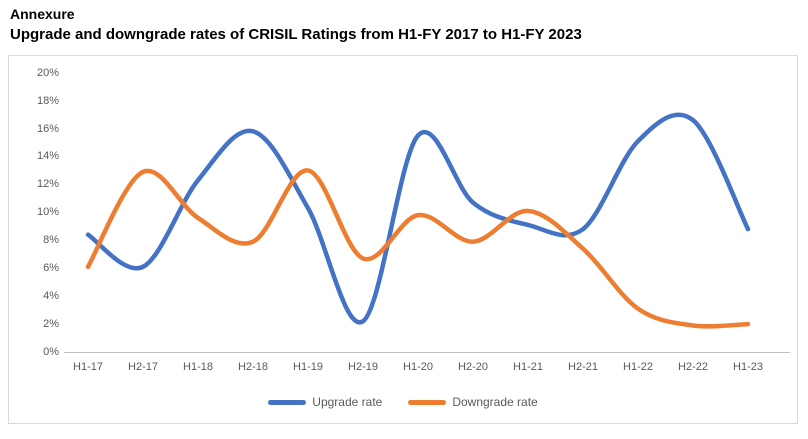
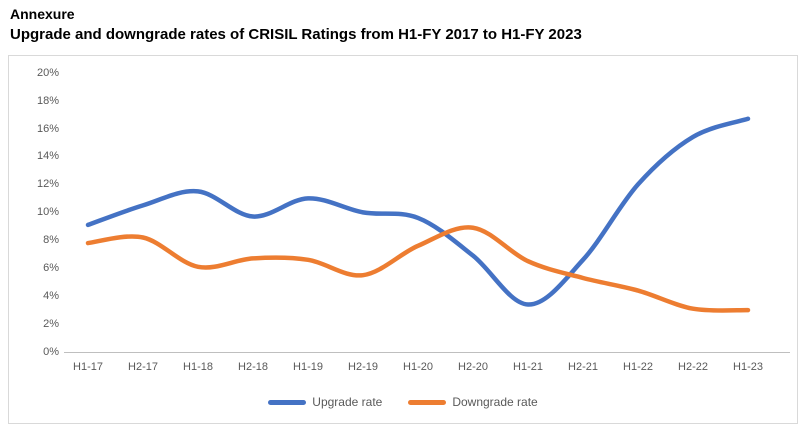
Upgrade rate/H1-17: 8.4% -> 9.1%
Downgrade rate/H1-17: 6.1% -> 7.8%
Upgrade rate/H2-17: 6.1% -> 10.5%
Downgrade rate/H2-17: 12.9% -> 8.2%
Upgrade rate/H1-18: 12.3% -> 11.5%
Downgrade rate/H1-18: 9.6% -> 6.1%
Upgrade rate/H2-18: 15.8% -> 9.7%
Downgrade rate/H2-18: 7.9% -> 6.7%
Upgrade rate/H1-19: 10.3% -> 11.0%
Downgrade rate/H1-19: 13.0% -> 6.6%
Upgrade rate/H2-19: 2.2% -> 10.0%
Downgrade rate/H2-19: 6.7% -> 5.5%
Upgrade rate/H1-20: 15.5% -> 9.6%
Downgrade rate/H1-20: 9.8% -> 7.6%
Upgrade rate/H2-20: 10.7% -> 6.9%
Downgrade rate/H2-20: 7.9% -> 8.9%
Upgrade rate/H1-21: 9.1% -> 3.4%
Downgrade rate/H1-21: 10.1% -> 6.5%
Upgrade rate/H2-21: 8.8% -> 6.6%
Downgrade rate/H2-21: 7.4% -> 5.3%
Upgrade rate/H1-22: 15.1% -> 12.0%
Downgrade rate/H1-22: 3.1% -> 4.4%
Upgrade rate/H2-22: 16.6% -> 15.4%
Downgrade rate/H2-22: 1.9% -> 3.1%
Upgrade rate/H1-23: 8.8% -> 16.7%
Downgrade rate/H1-23: 2.0% -> 3.0%
